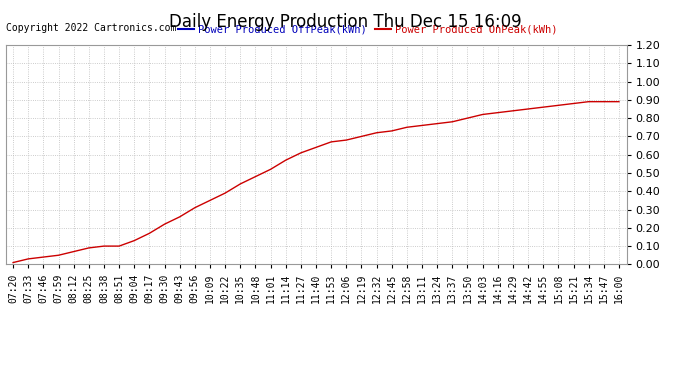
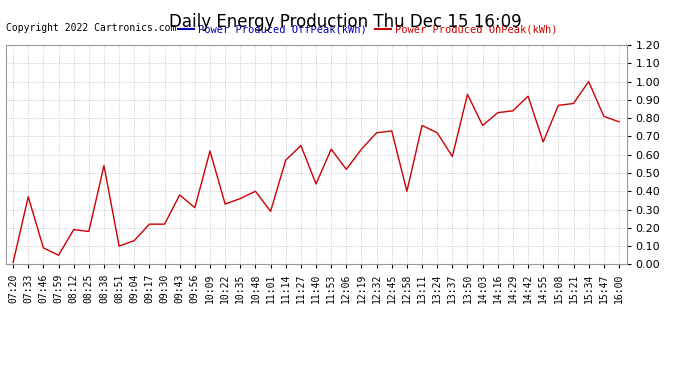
07:33: 0.03 -> 0.37
07:46: 0.04 -> 0.09
08:12: 0.07 -> 0.19
08:25: 0.09 -> 0.18
08:38: 0.10 -> 0.54
09:17: 0.17 -> 0.22
09:43: 0.26 -> 0.38
10:09: 0.35 -> 0.62
10:22: 0.39 -> 0.33
10:35: 0.44 -> 0.36
10:48: 0.48 -> 0.40
11:01: 0.52 -> 0.29
11:27: 0.61 -> 0.65
11:40: 0.64 -> 0.44
11:53: 0.67 -> 0.63
12:06: 0.68 -> 0.52
12:19: 0.70 -> 0.63
12:58: 0.75 -> 0.40
13:24: 0.77 -> 0.72
13:37: 0.78 -> 0.59
13:50: 0.80 -> 0.93
14:03: 0.82 -> 0.76
14:42: 0.85 -> 0.92
14:55: 0.86 -> 0.67
15:34: 0.89 -> 1.00
15:47: 0.89 -> 0.81
16:00: 0.89 -> 0.78
